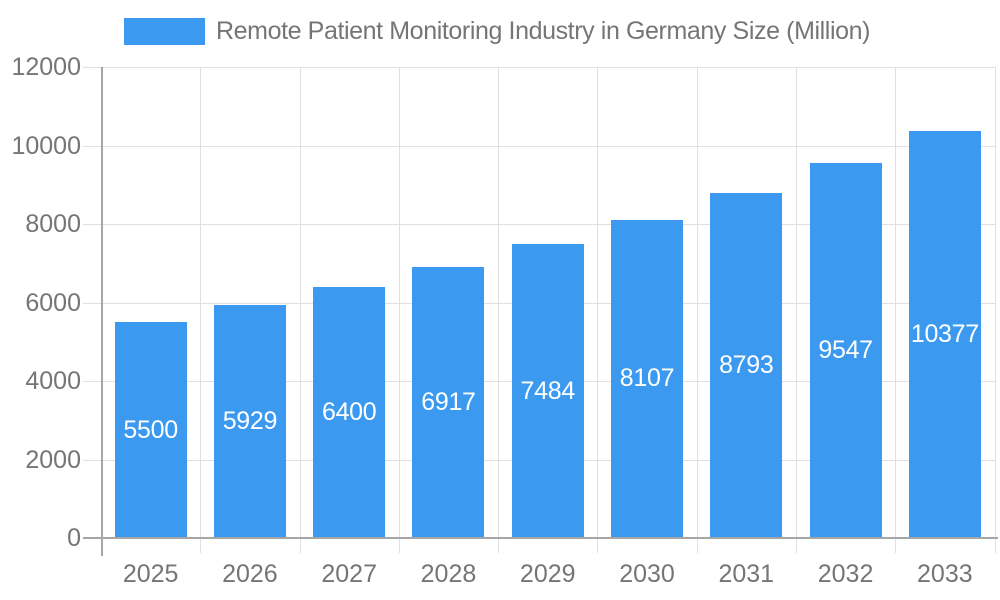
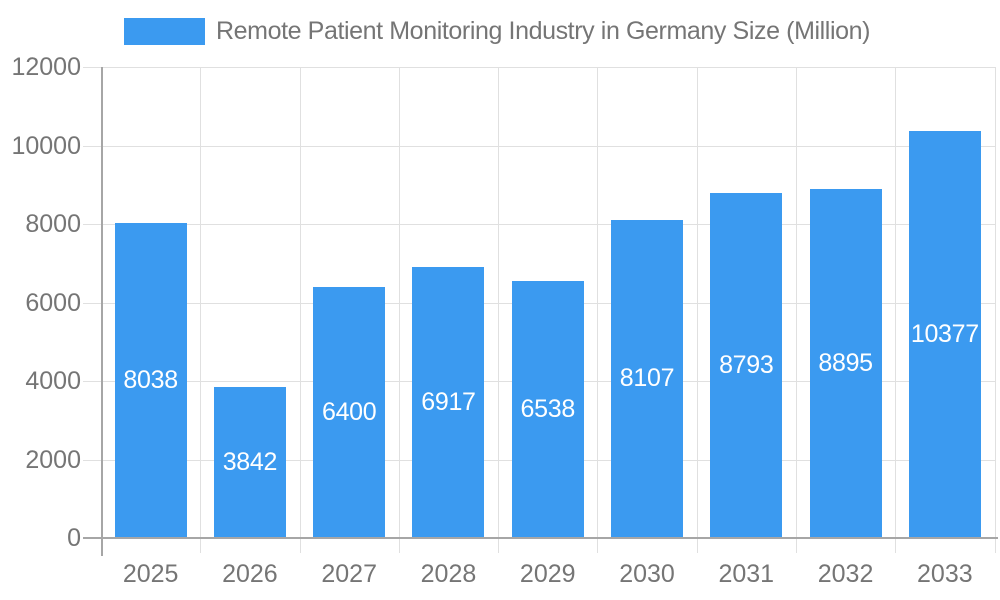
2025: 5500 -> 8038
2026: 5929 -> 3842
2029: 7484 -> 6538
2032: 9547 -> 8895
